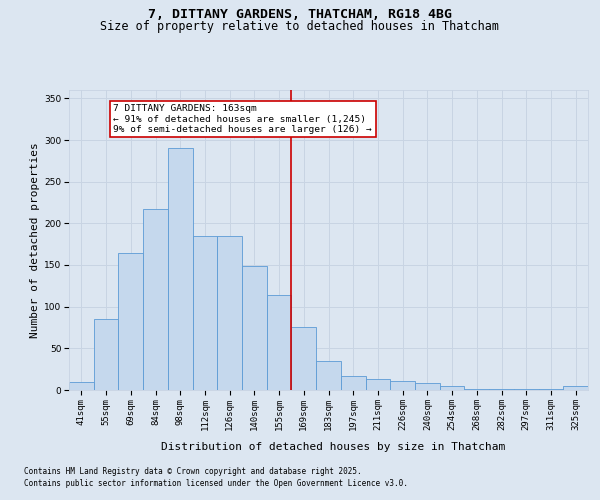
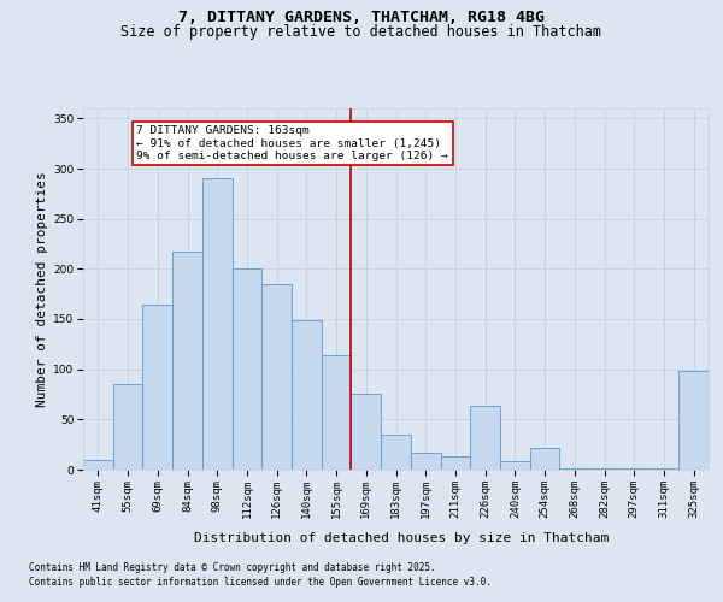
112sqm: 185 -> 200
226sqm: 11 -> 64
254sqm: 5 -> 22
325sqm: 5 -> 98
